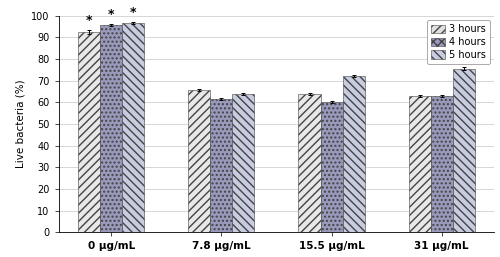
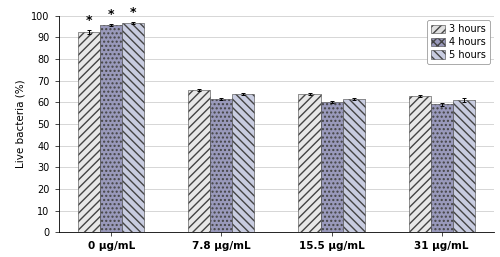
5 hours/15.5 μg/mL: 72.0 -> 61.5
4 hours/31 μg/mL: 63.0 -> 59.0
5 hours/31 μg/mL: 75.5 -> 61.0
